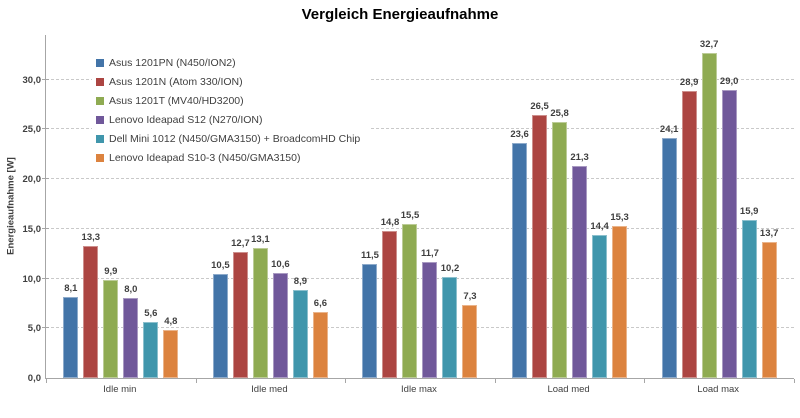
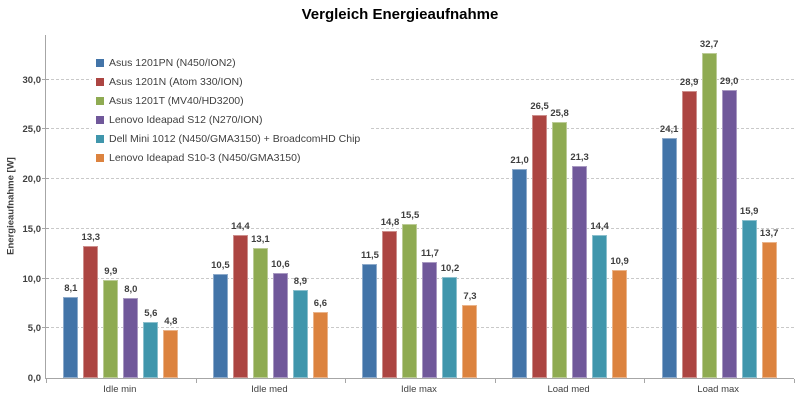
Asus 1201N (Atom 330/ION)/Idle med: 12,7 -> 14,4
Asus 1201PN (N450/ION2)/Load med: 23,6 -> 21,0
Lenovo Ideapad S10-3 (N450/GMA3150)/Load med: 15,3 -> 10,9
